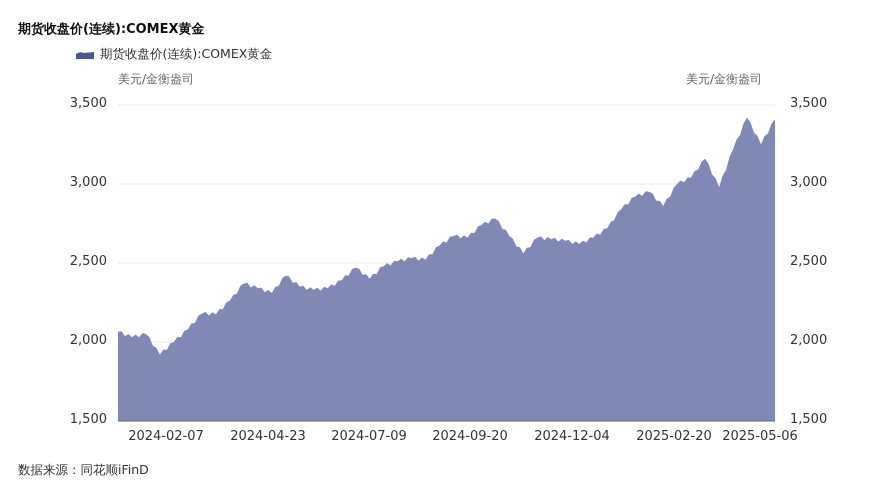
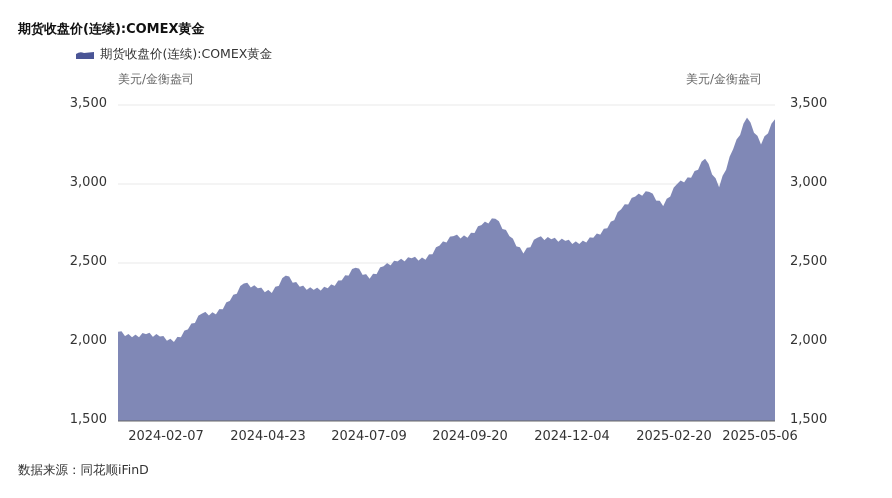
2024-02-07: 1920 -> 2040
